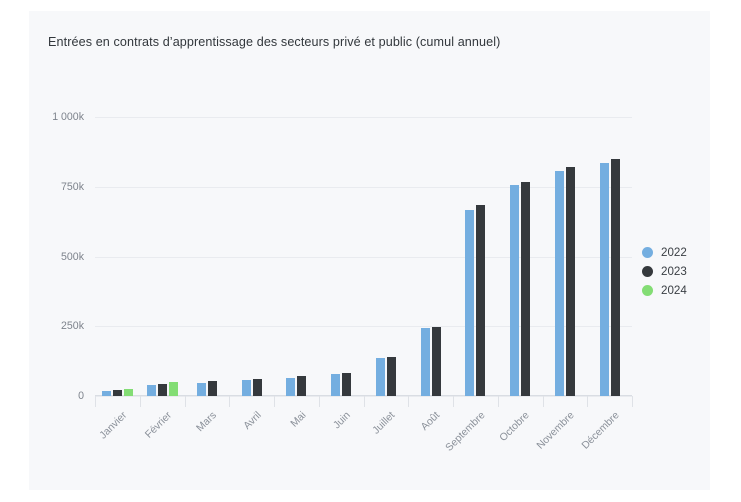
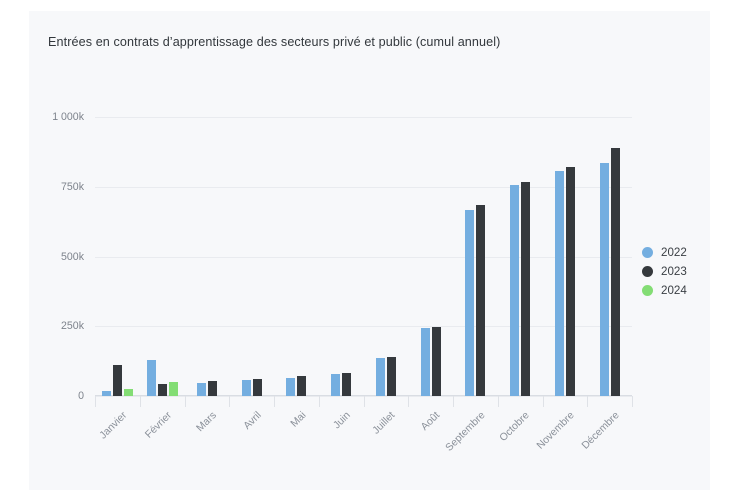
2023/Janvier: 20k -> 110k
2022/Février: 40k -> 130k
2023/Décembre: 850k -> 890k
